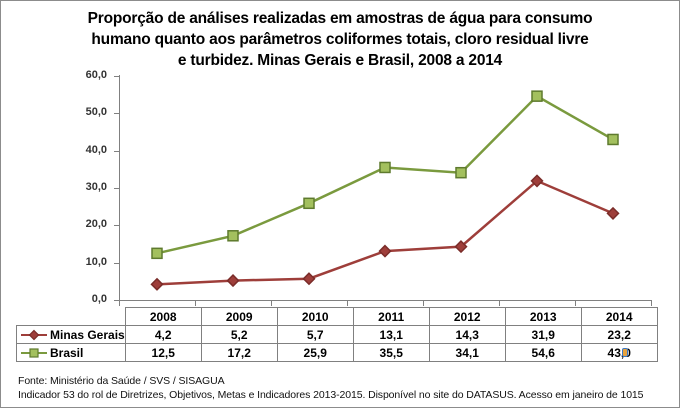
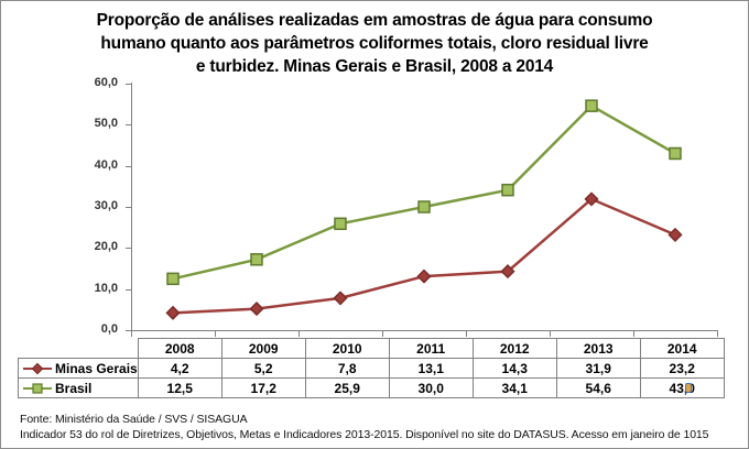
Minas Gerais/2010: 5,7 -> 7,8
Brasil/2011: 35,5 -> 30,0
